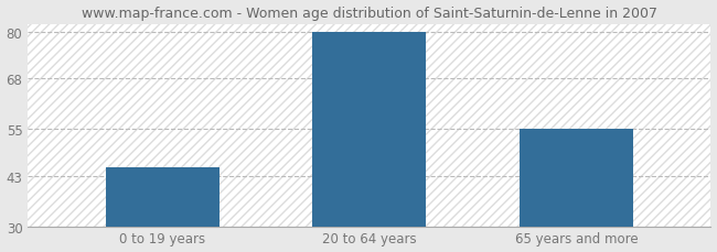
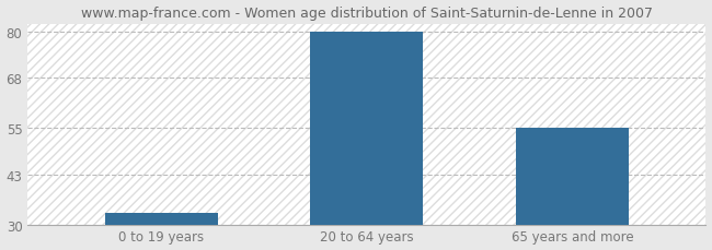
0 to 19 years: 45 -> 33
